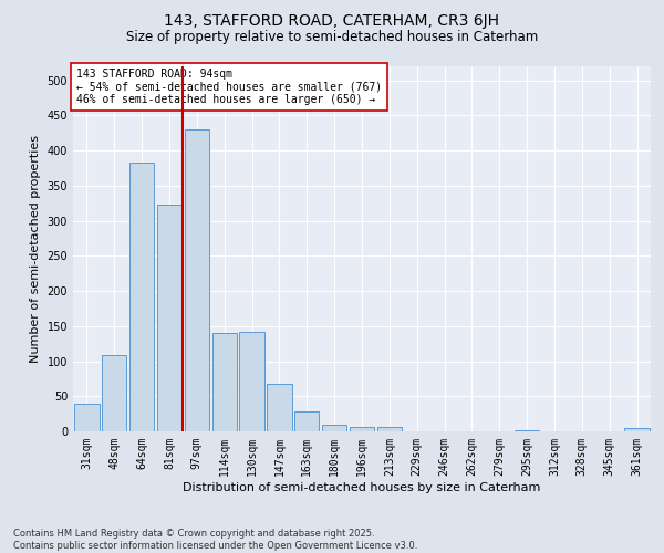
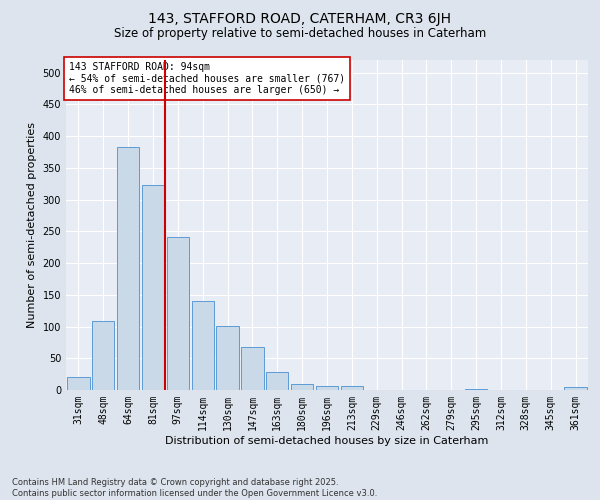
31sqm: 40 -> 20
97sqm: 430 -> 241
130sqm: 142 -> 101
